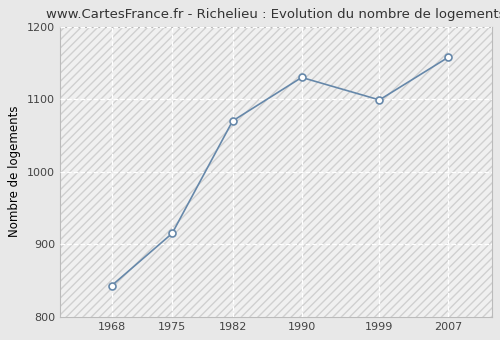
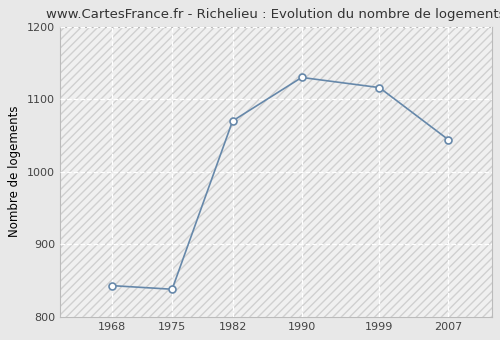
1975: 915 -> 838
1999: 1099 -> 1116
2007: 1158 -> 1044
